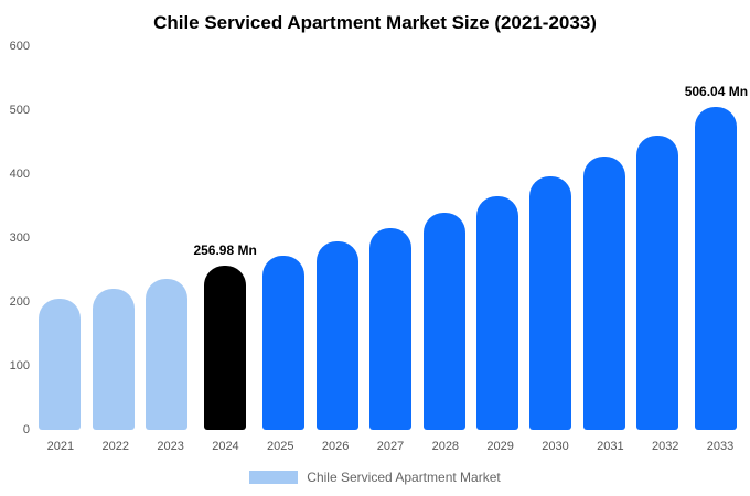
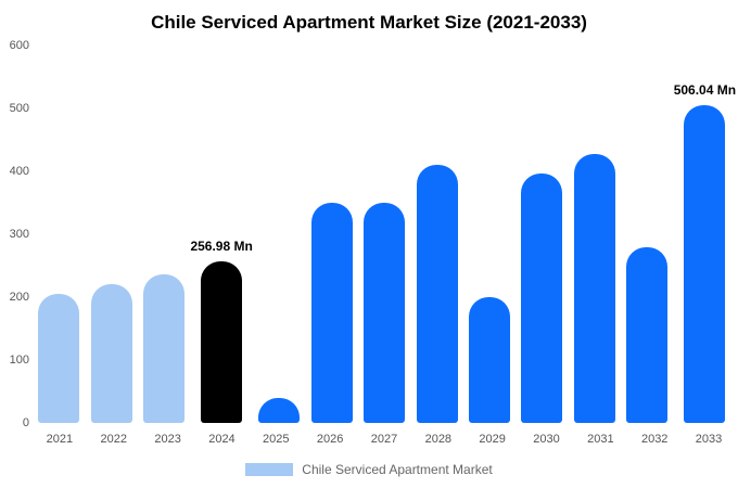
2025: 270 -> 40
2026: 290 -> 350
2027: 320 -> 350
2028: 340 -> 410
2029: 370 -> 200
2032: 460 -> 280
